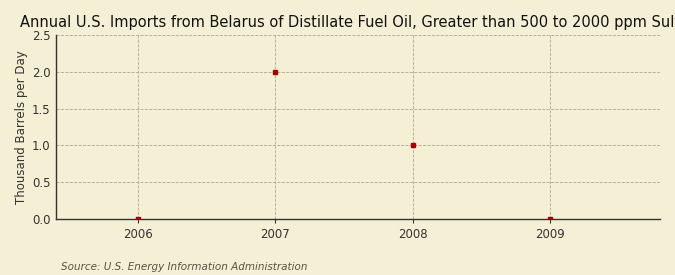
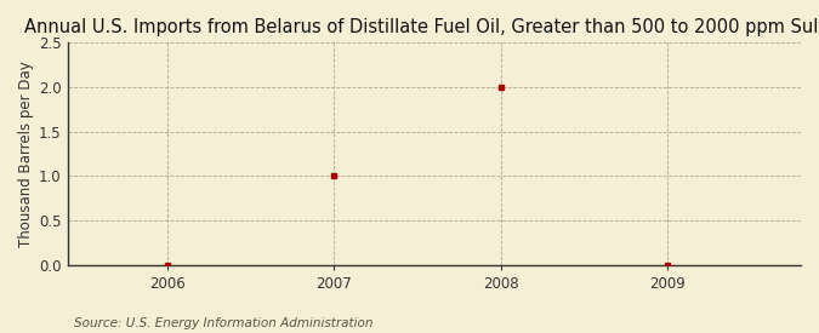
2007: 2 -> 1
2008: 1 -> 2
